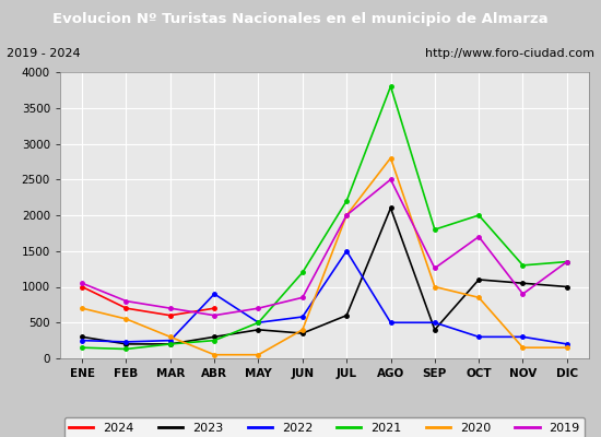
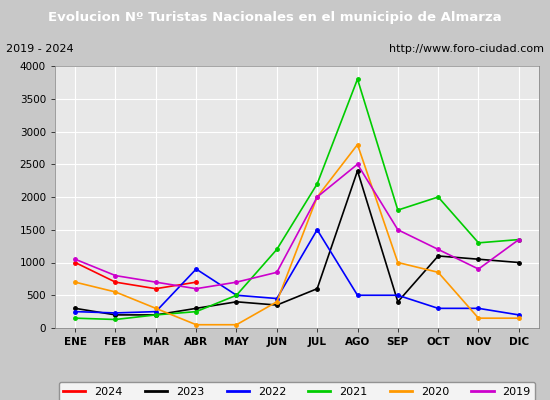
2022/JUN: 580 -> 450
2023/AGO: 2100 -> 2400
2019/SEP: 1260 -> 1500
2019/OCT: 1700 -> 1200
